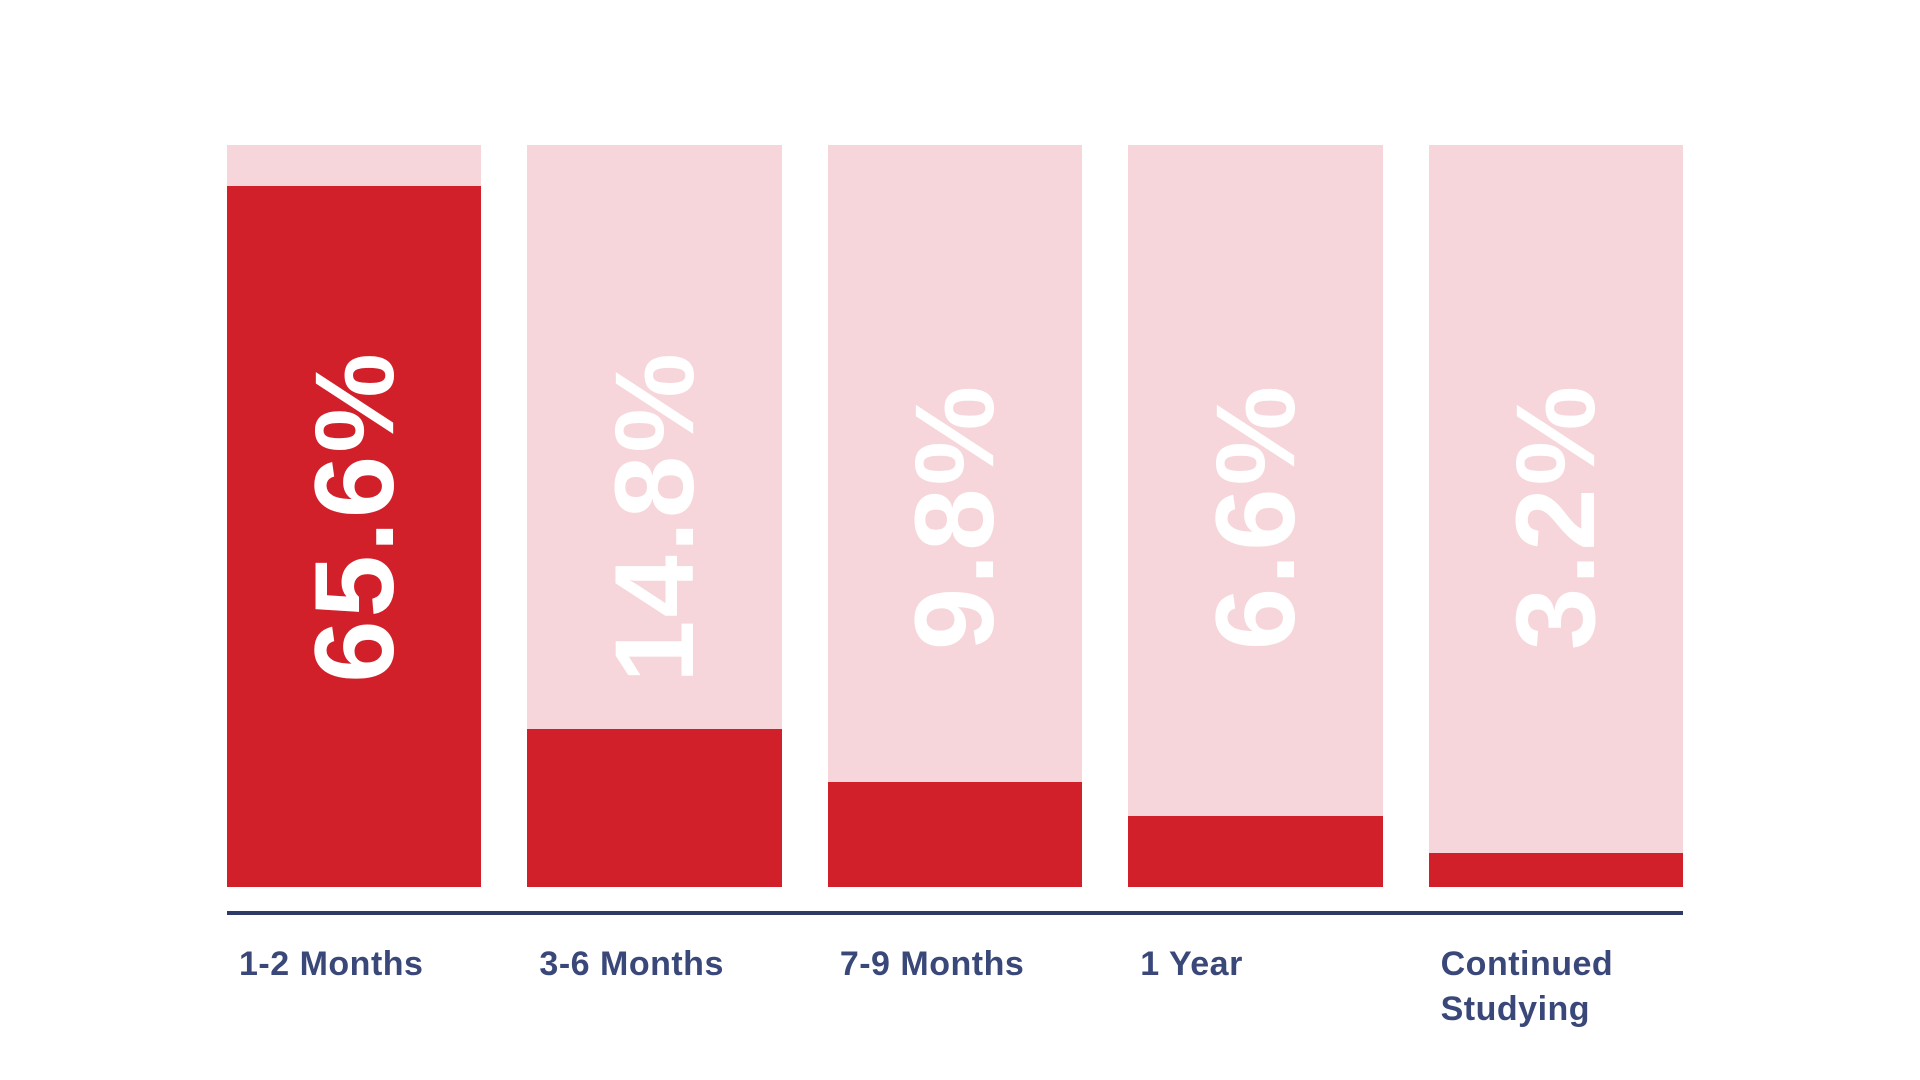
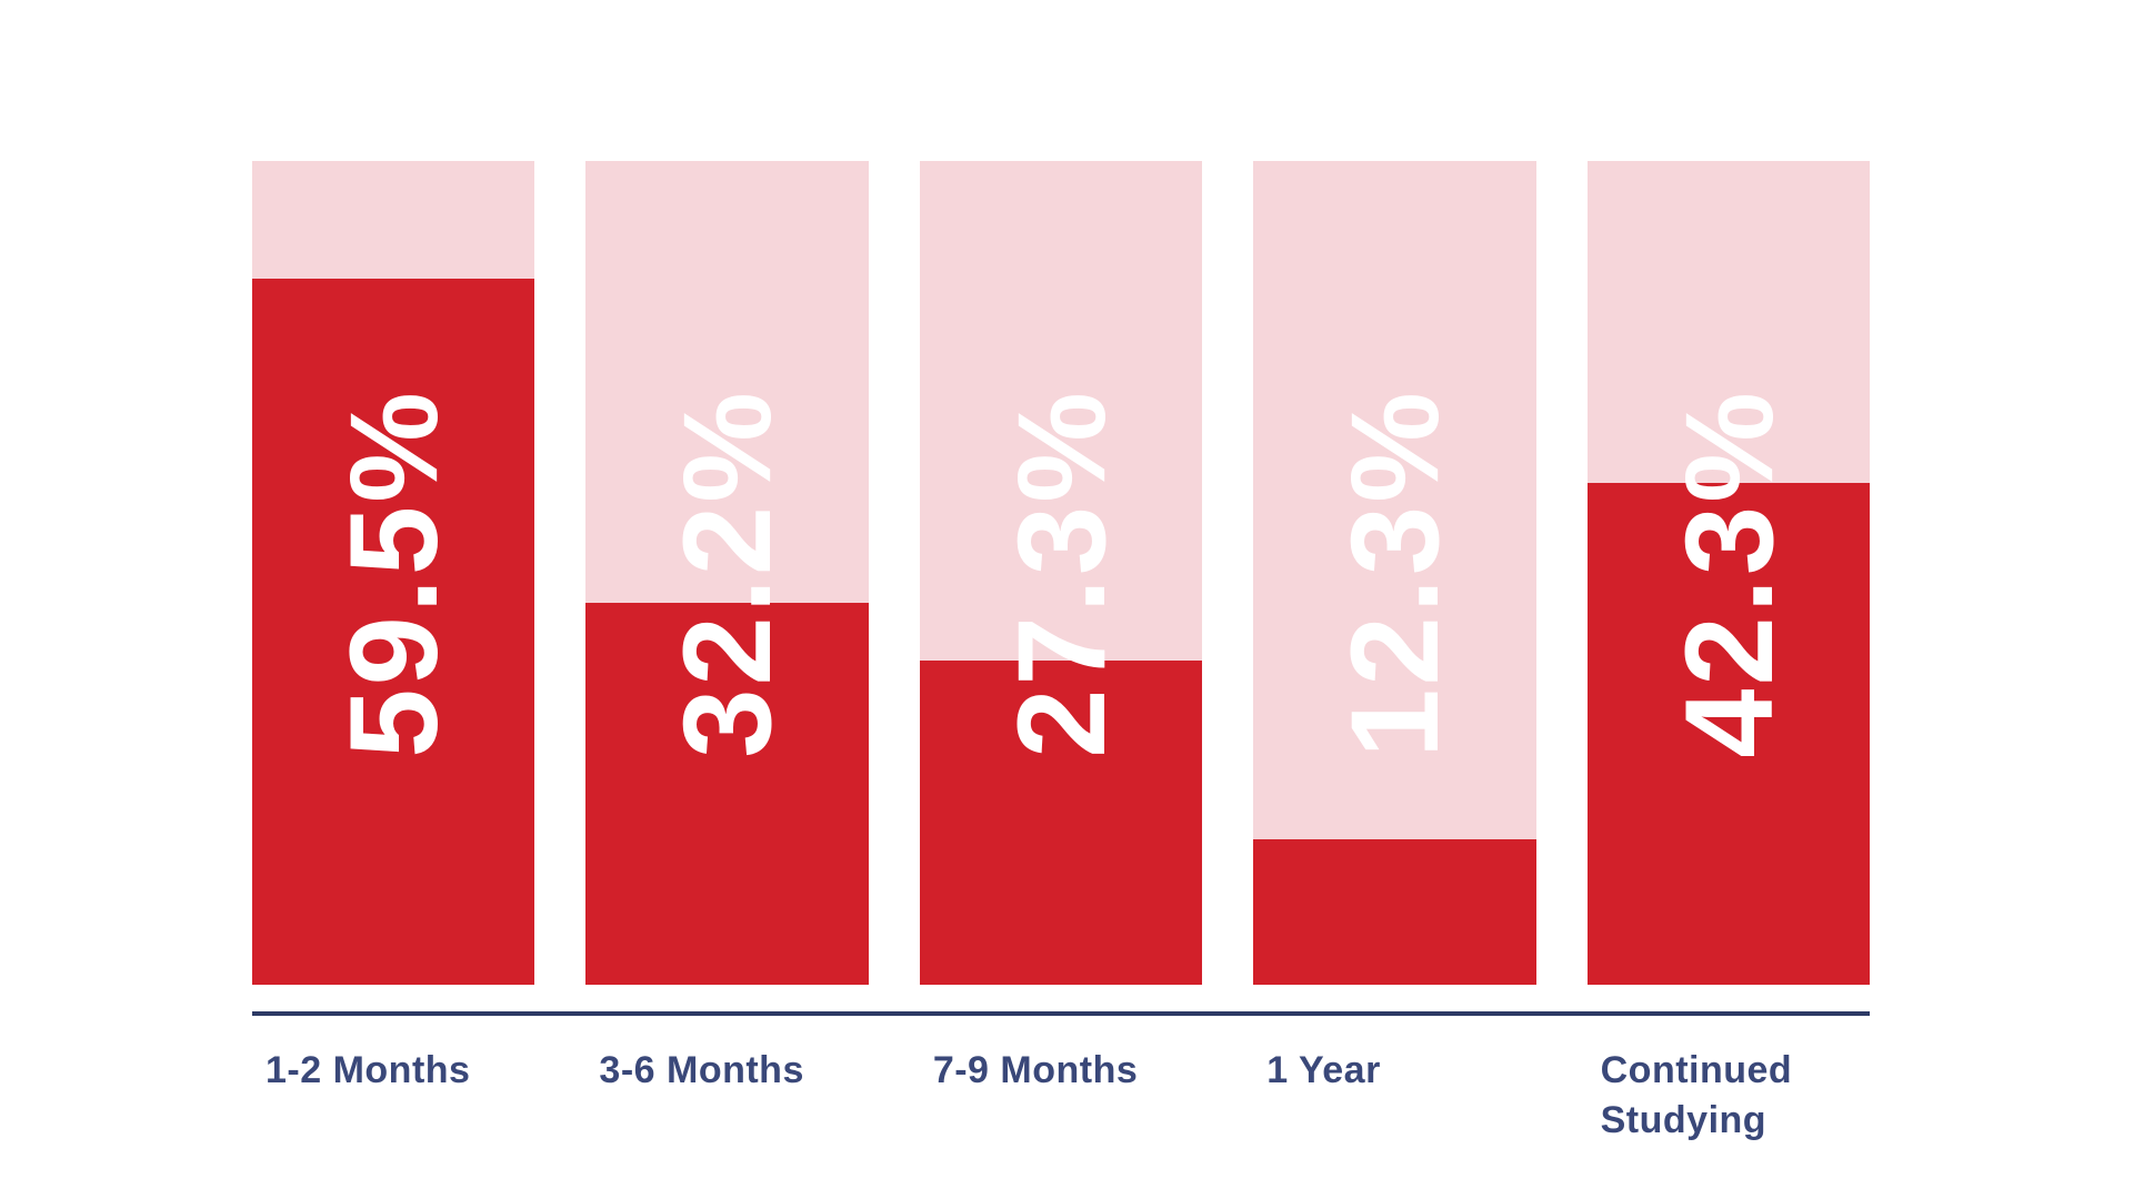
1-2 Months: 65.6% -> 59.5%
3-6 Months: 14.8% -> 32.2%
7-9 Months: 9.8% -> 27.3%
1 Year: 6.6% -> 12.3%
Continued Studying: 3.2% -> 42.3%
